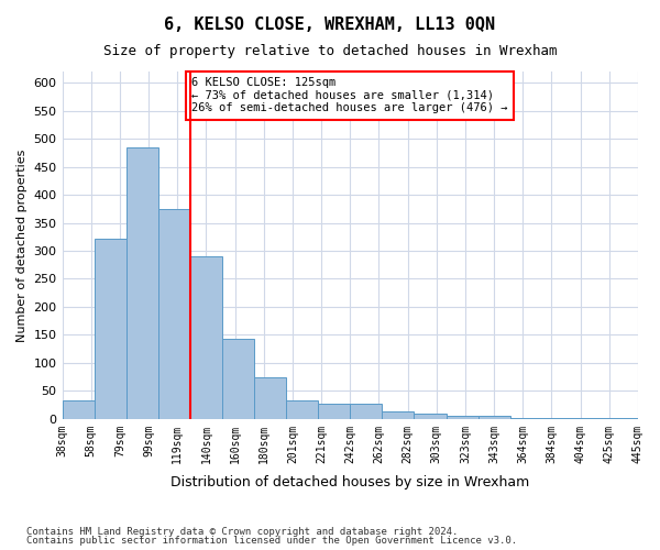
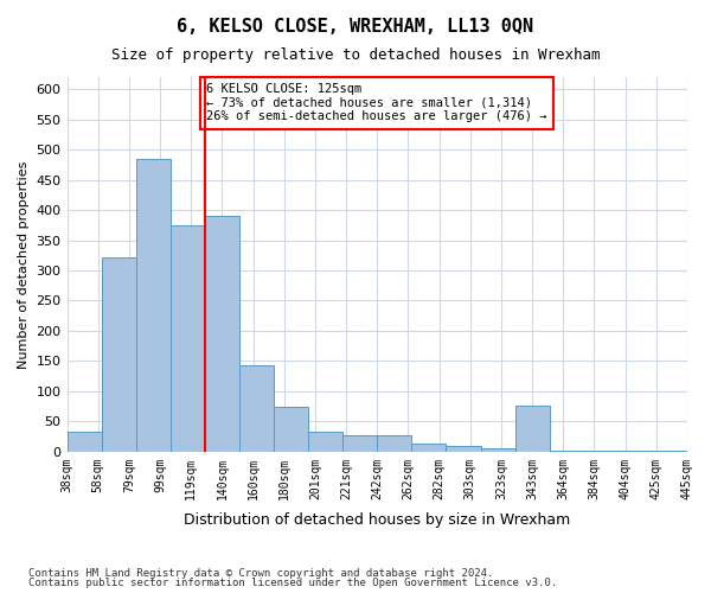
140sqm: 291 -> 390
343sqm: 5 -> 76
